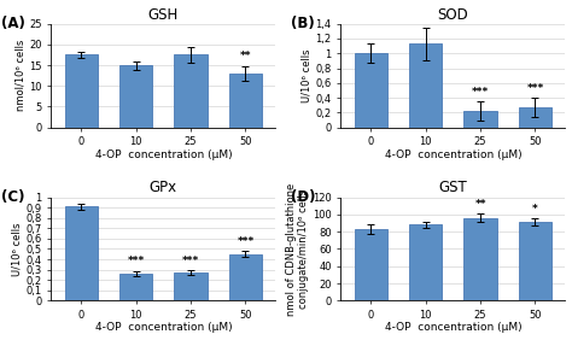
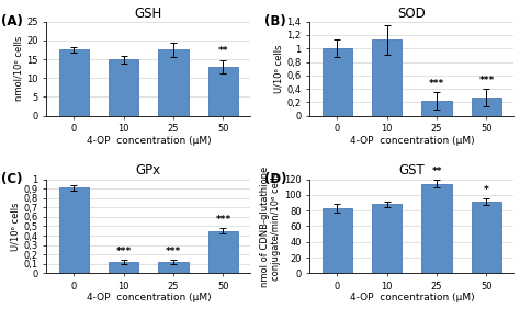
GPx/10: 0,26 -> 0,12
GPx/25: 0,27 -> 0,12
GST/25: 96 -> 114
